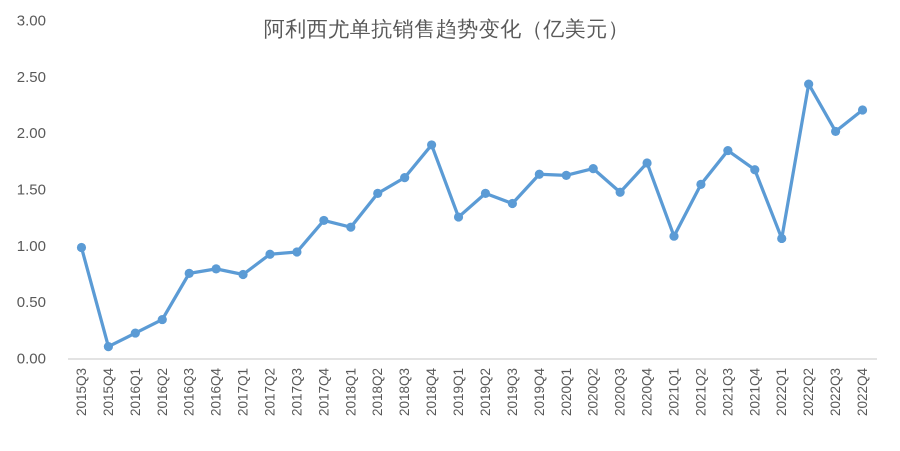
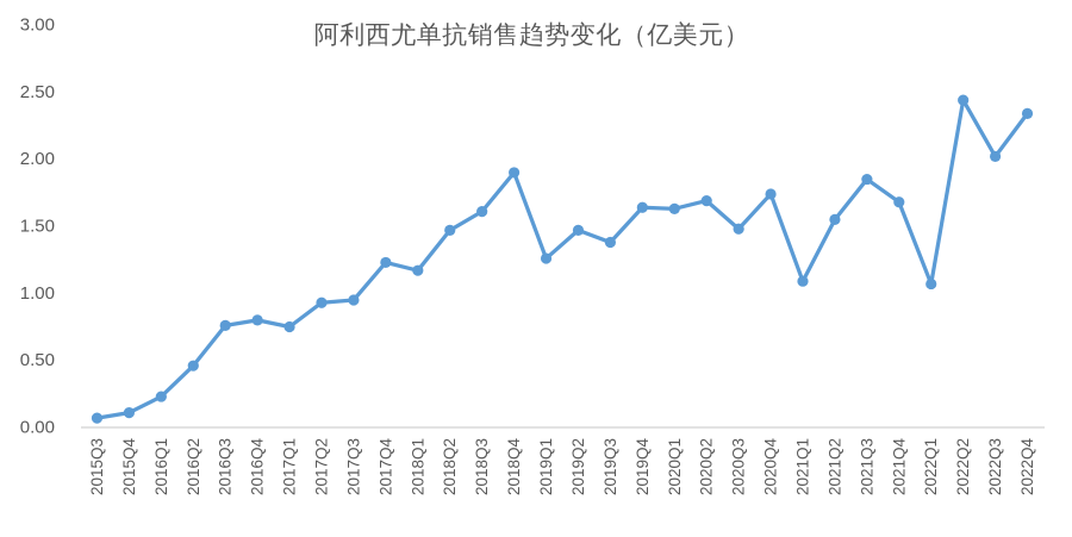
2015Q3: 0.99 -> 0.07
2016Q2: 0.35 -> 0.46
2022Q4: 2.21 -> 2.34
